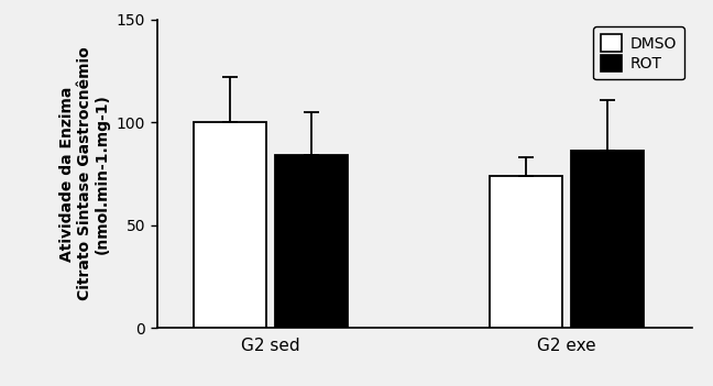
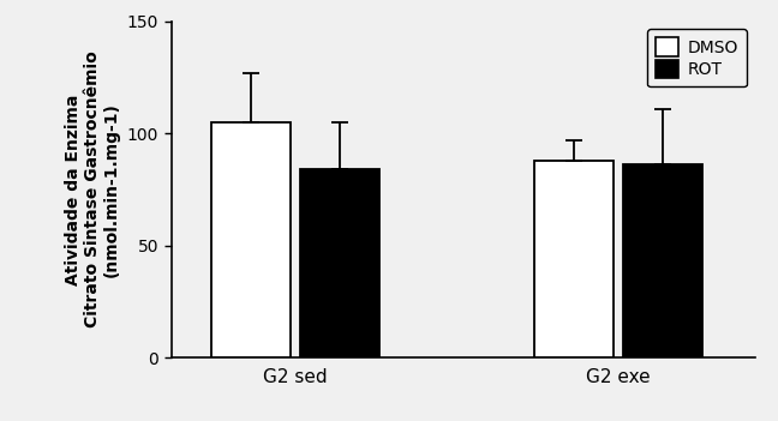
DMSO/G2 sed: 100 -> 105
DMSO/G2 exe: 74 -> 88
